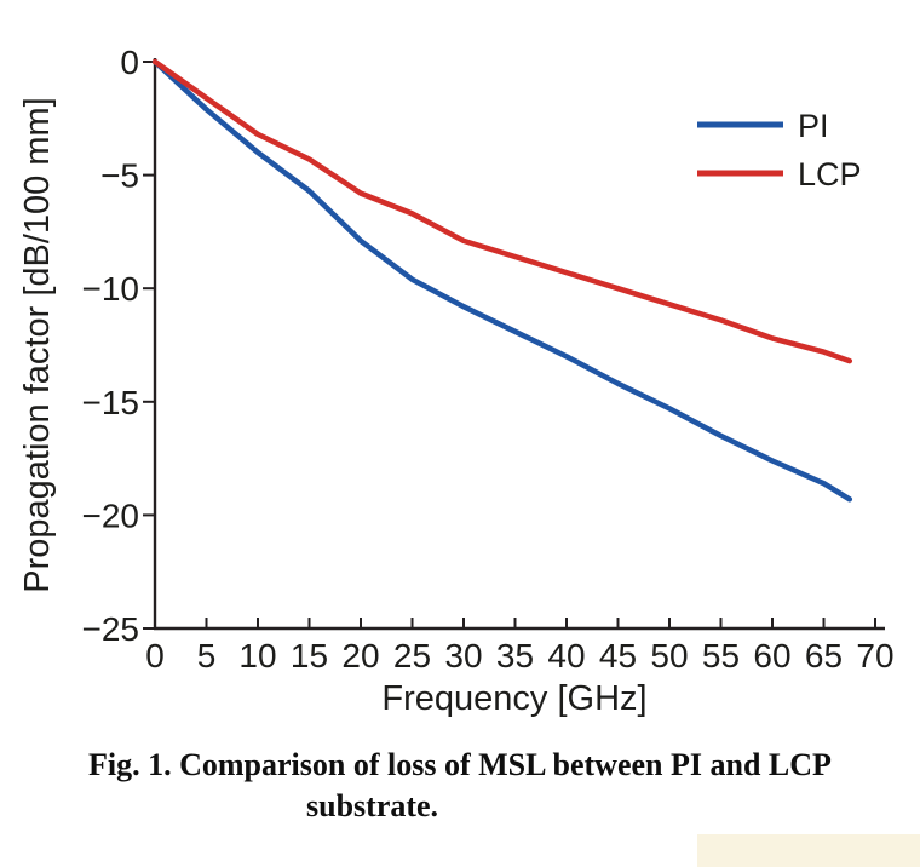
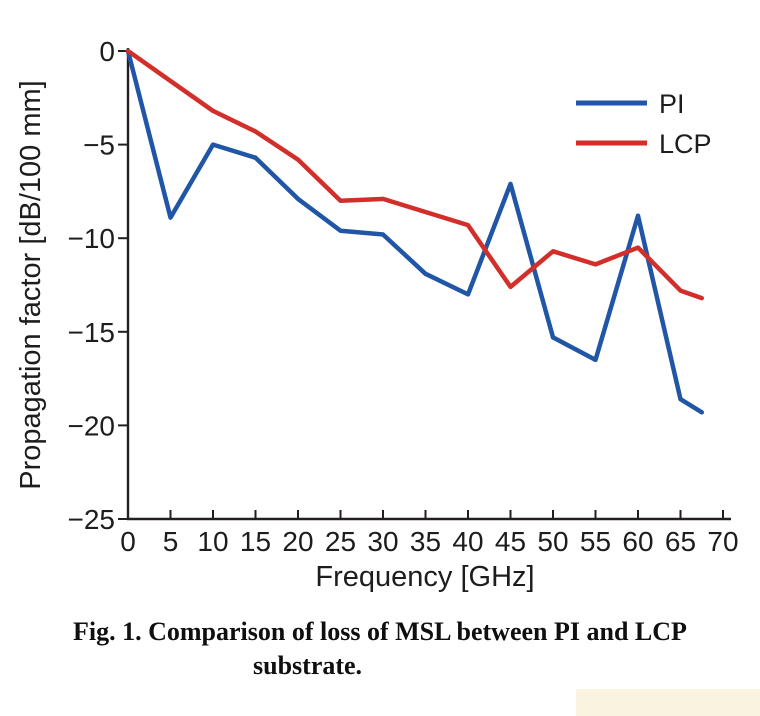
PI/5: -2.1 -> -8.9
PI/10: -4.0 -> -5.0
LCP/25: -6.7 -> -8.0
PI/30: -10.8 -> -9.8
PI/45: -14.2 -> -7.1
LCP/45: -10.0 -> -12.6
PI/60: -17.6 -> -8.8
LCP/60: -12.2 -> -10.5
